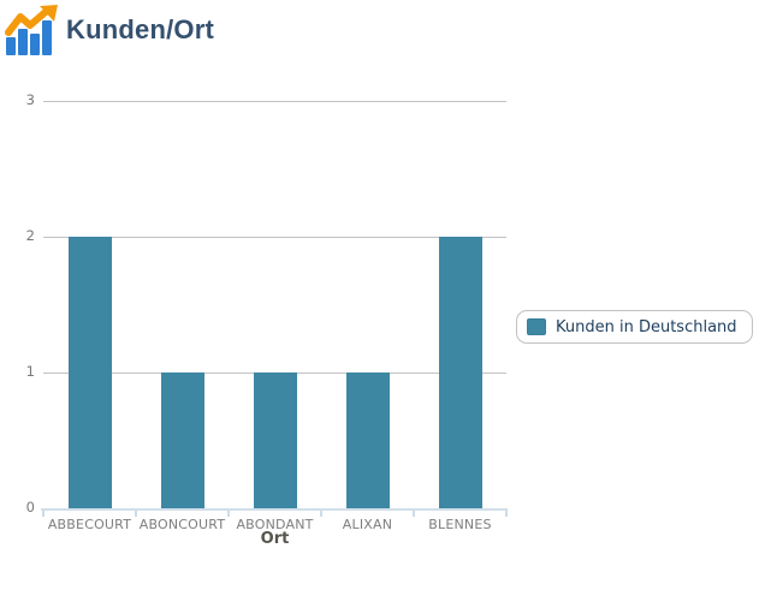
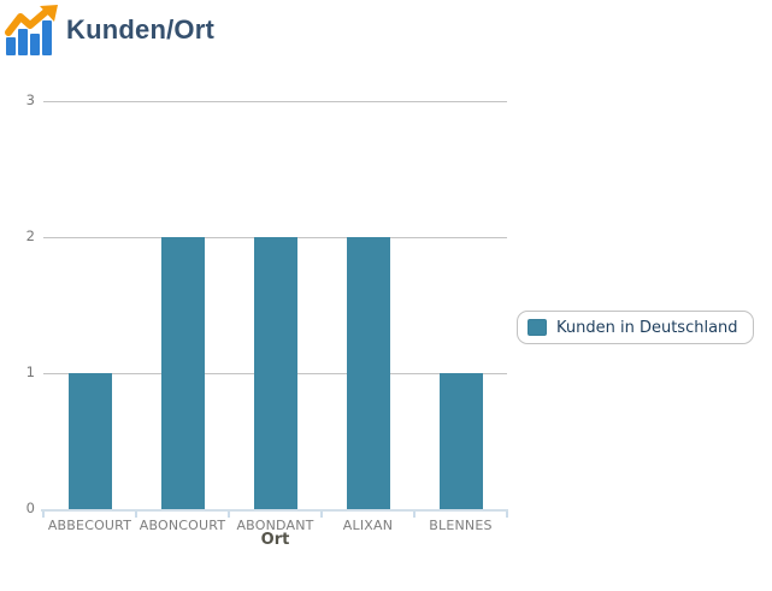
ABBECOURT: 2 -> 1
ABONCOURT: 1 -> 2
ABONDANT: 1 -> 2
ALIXAN: 1 -> 2
BLENNES: 2 -> 1
